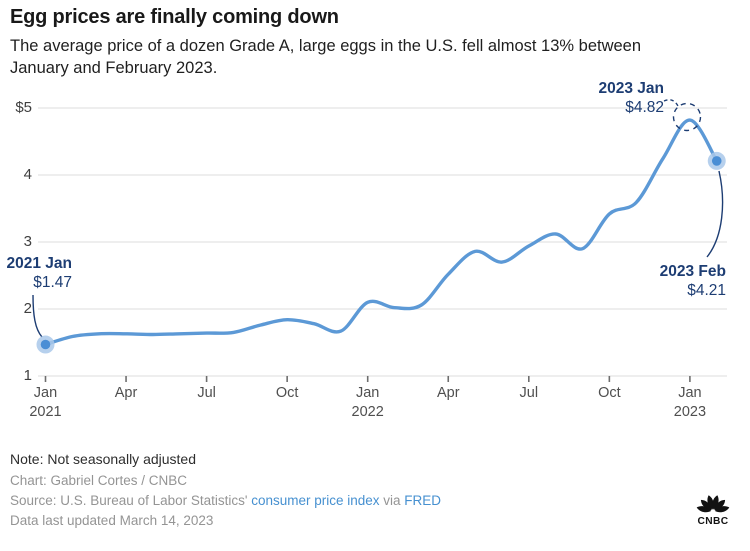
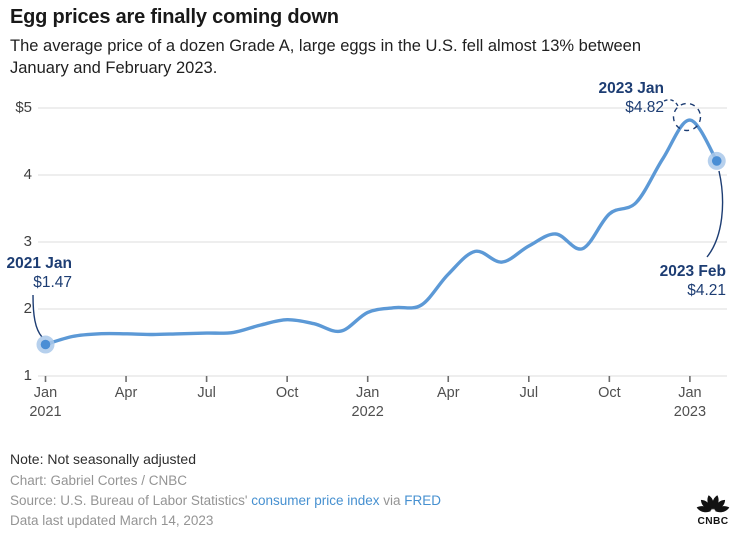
Jan 2022: $2.1 -> $1.9
